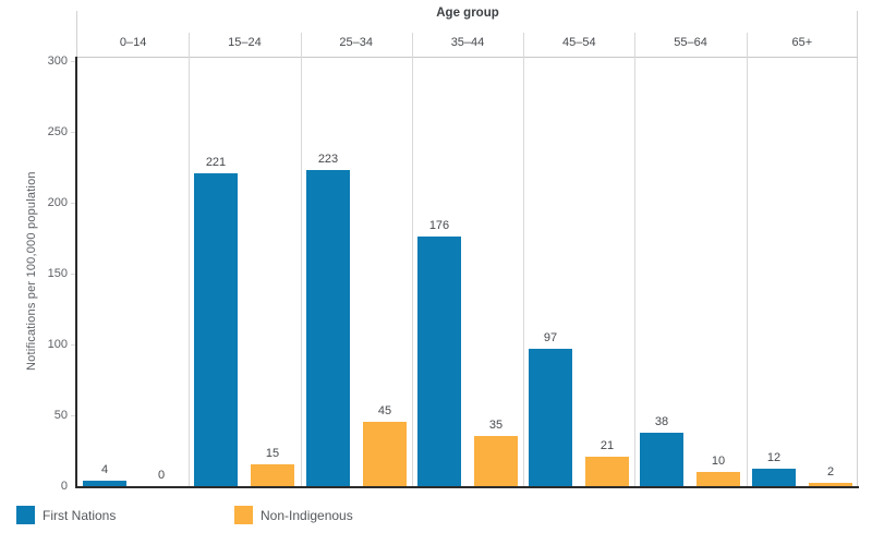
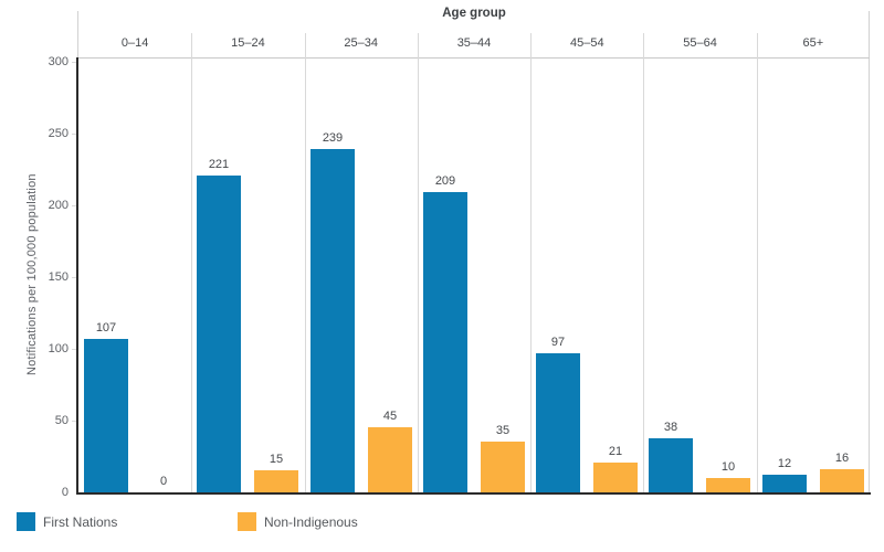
First Nations/0–14: 4 -> 107
First Nations/25–34: 223 -> 239
First Nations/35–44: 176 -> 209
Non-Indigenous/65+: 2 -> 16
